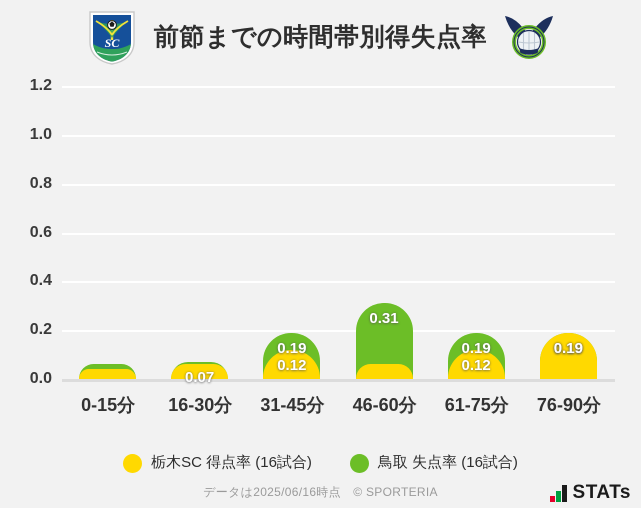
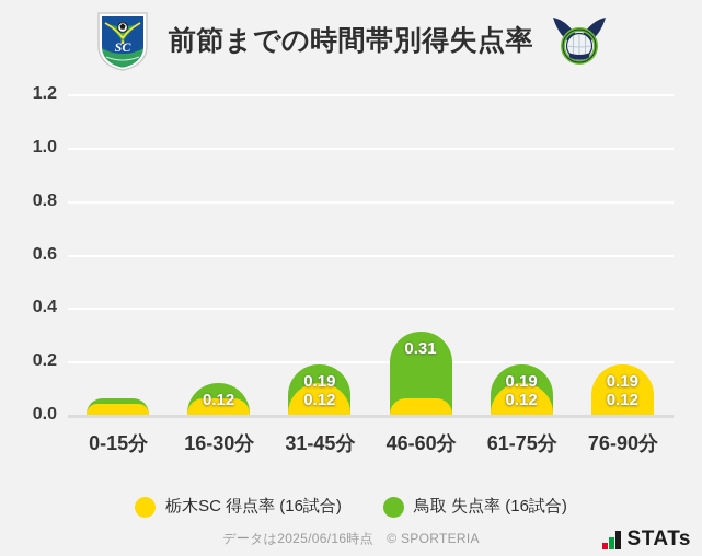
鳥取 失点率 (16試合)/16-30分: 0.07 -> 0.12
鳥取 失点率 (16試合)/76-90分: 0.19 -> 0.12
